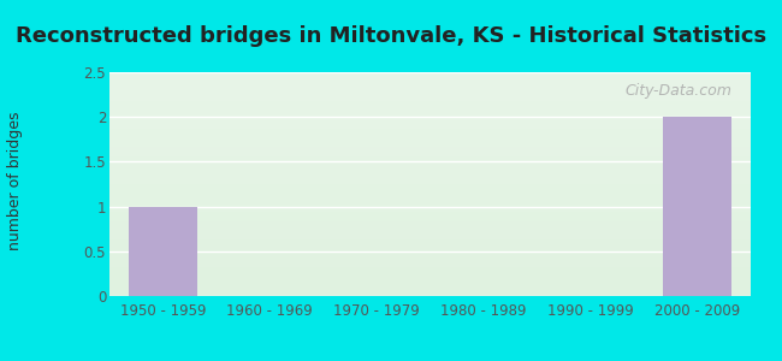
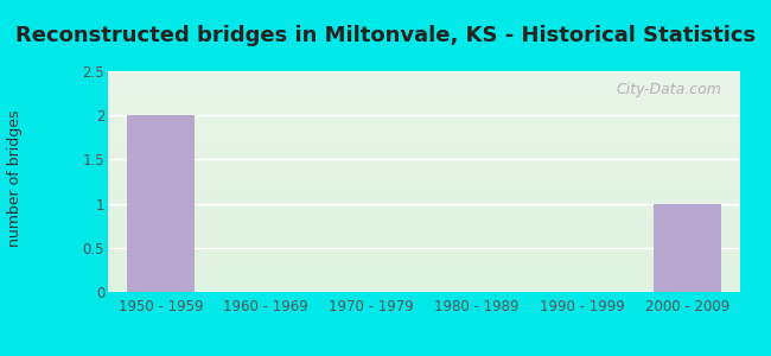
1950 - 1959: 1 -> 2
2000 - 2009: 2 -> 1
